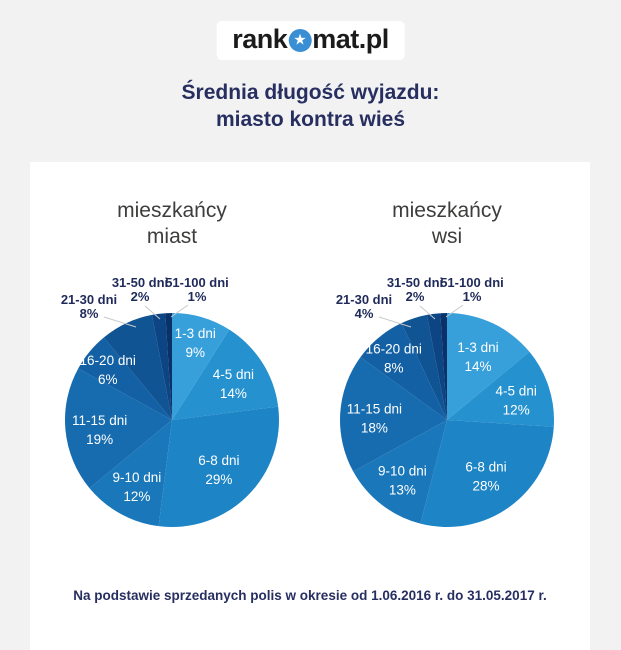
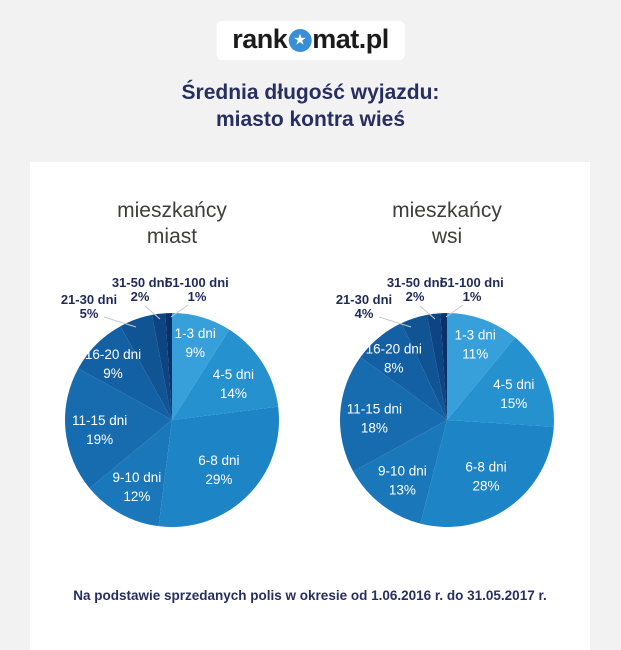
mieszkańcy miast/16-20 dni: 6% -> 9%
mieszkańcy miast/21-30 dni: 8% -> 5%
mieszkańcy wsi/1-3 dni: 14% -> 11%
mieszkańcy wsi/4-5 dni: 12% -> 15%
